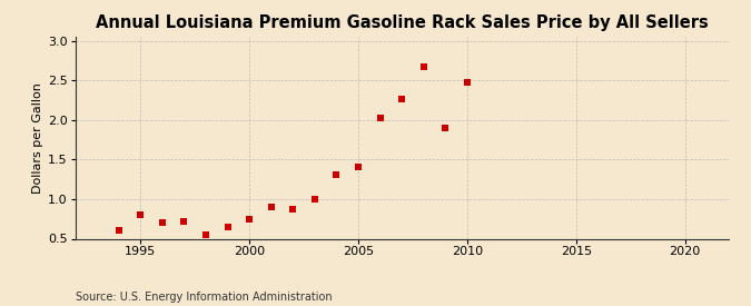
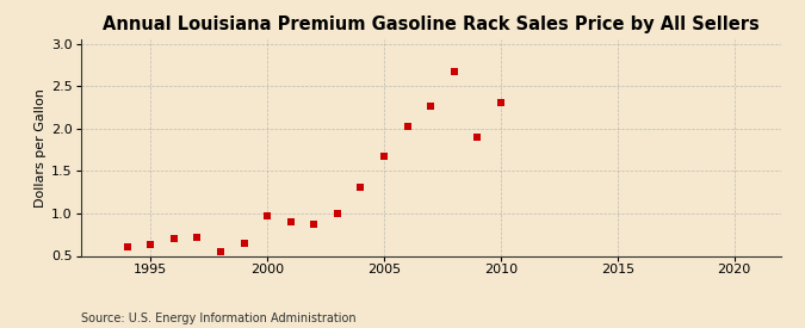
1995: 0.80 -> 0.64
2000: 0.74 -> 0.97
2005: 1.40 -> 1.67
2010: 2.48 -> 2.30
